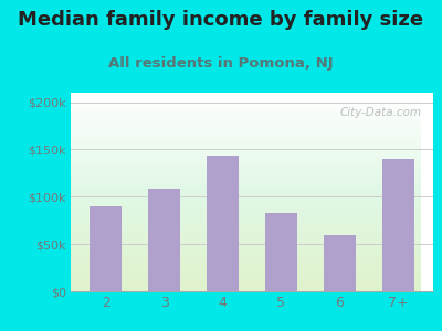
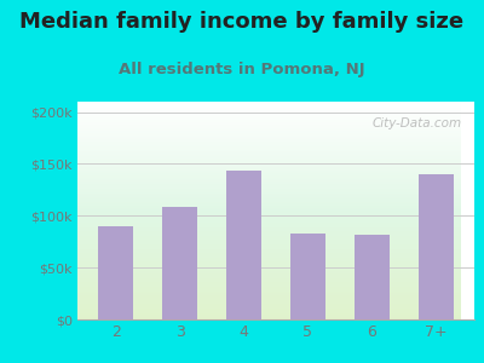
6: $60k -> $82k
